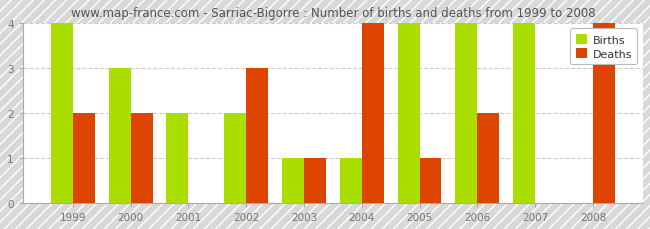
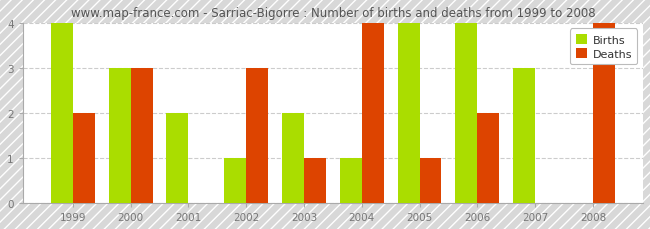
Deaths/2000: 2 -> 3
Births/2002: 2 -> 1
Births/2003: 1 -> 2
Births/2007: 4 -> 3
